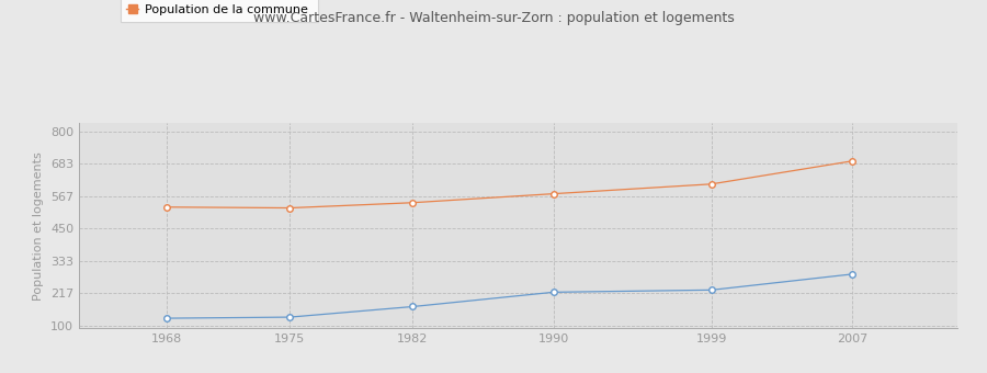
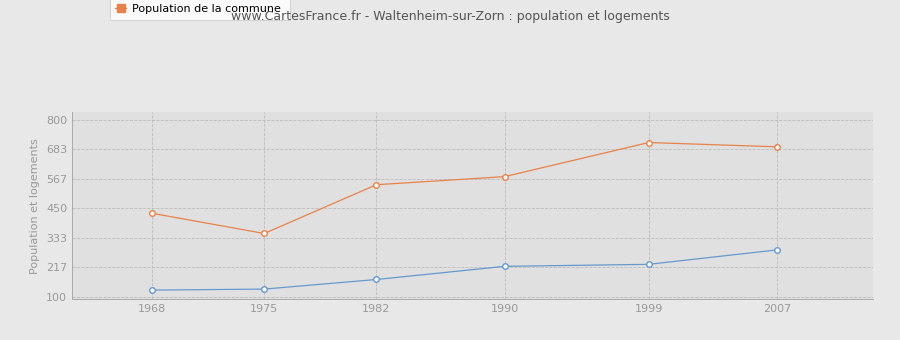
Population de la commune/1968: 527 -> 430
Population de la commune/1975: 524 -> 350
Population de la commune/1999: 610 -> 710
